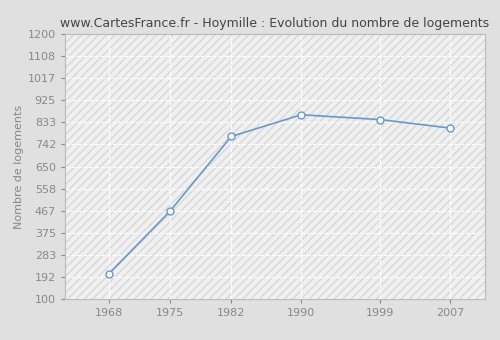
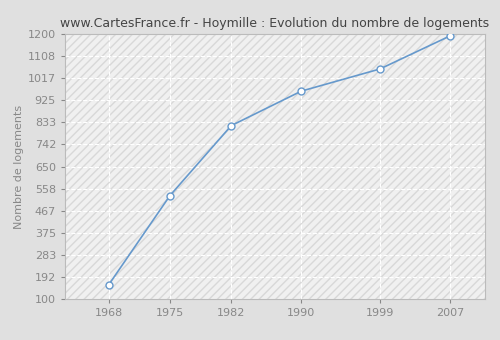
1968: 205 -> 160
1975: 465 -> 530
1982: 775 -> 820
1990: 865 -> 963
1999: 845 -> 1055
2007: 810 -> 1192
